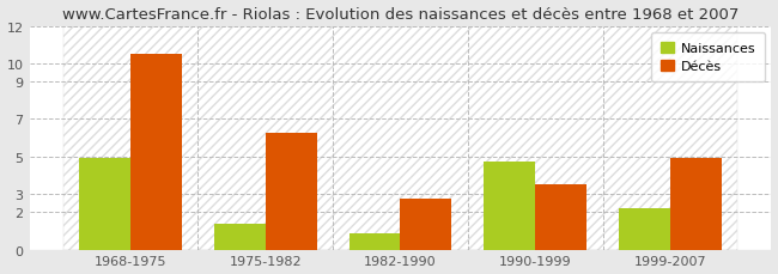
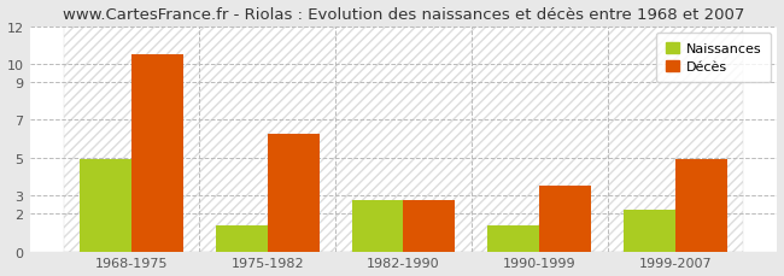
Naissances/1982-1990: 0.9 -> 2.8
Naissances/1990-1999: 4.7 -> 1.4
